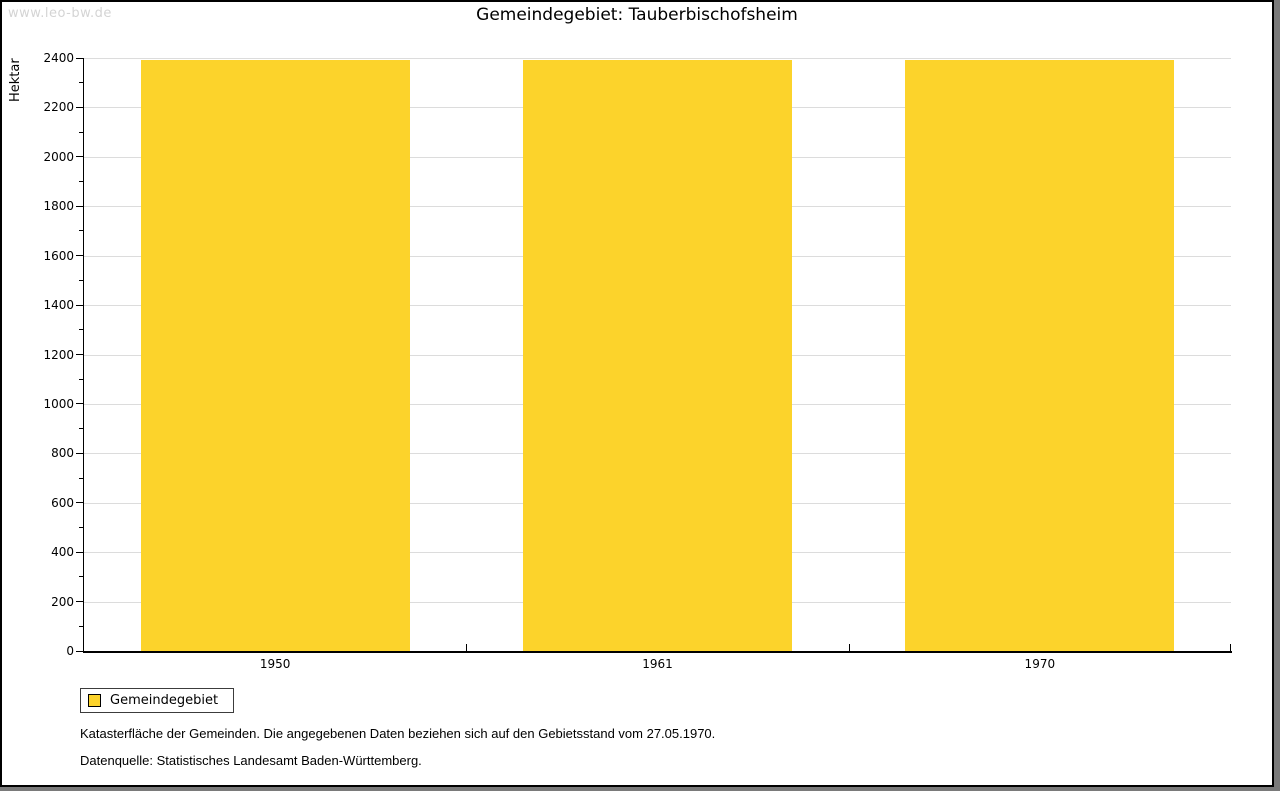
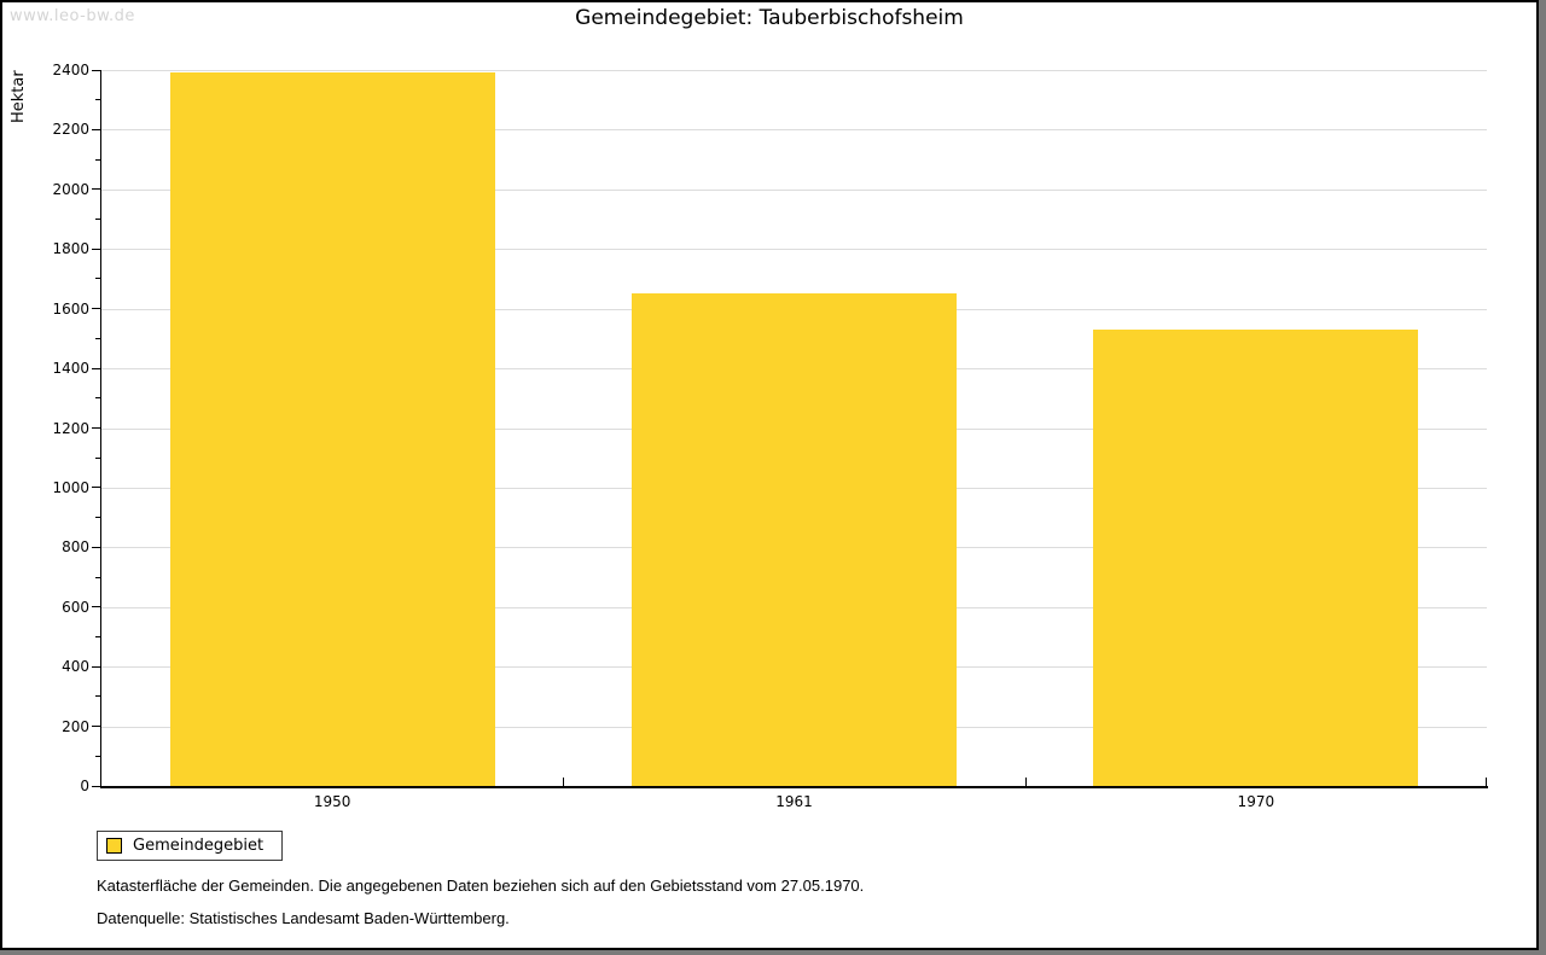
1961: 2390 -> 1650
1970: 2390 -> 1530
